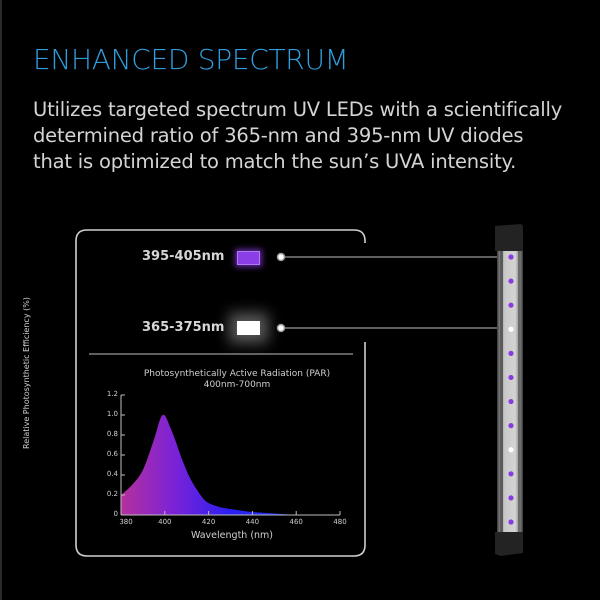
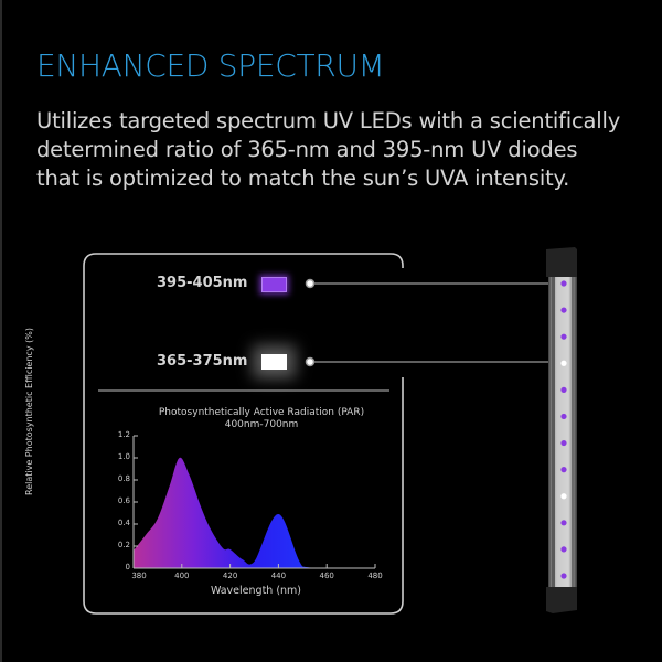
380: 0.20 -> 0.16
420: 0.12 -> 0.17
440: 0.03 -> 0.49
